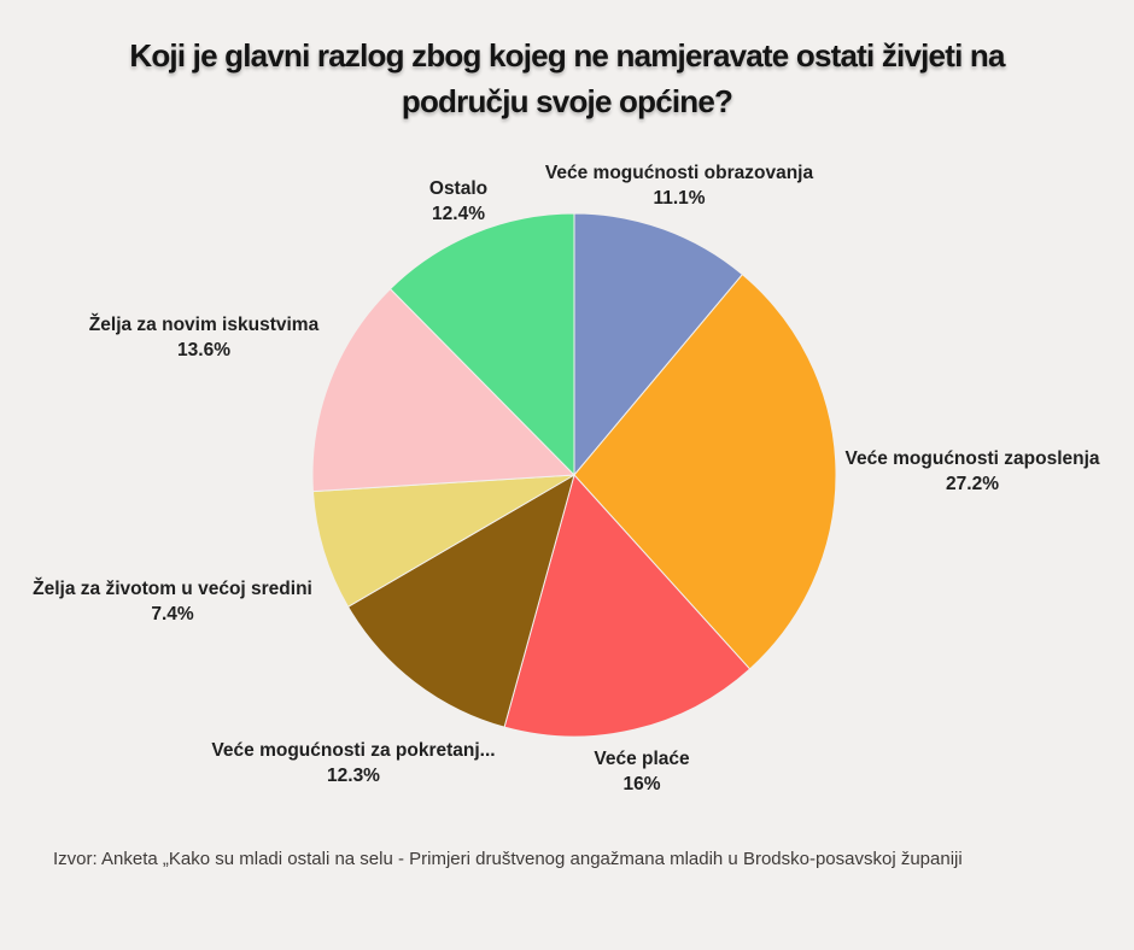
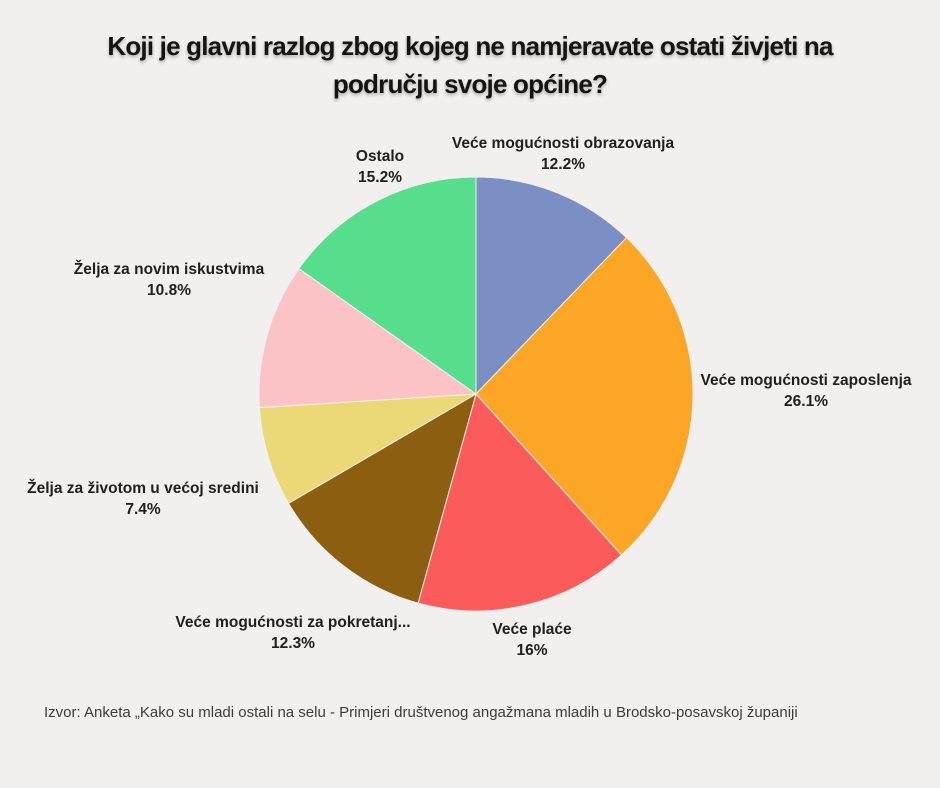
Veće mogućnosti obrazovanja: 11.1% -> 12.2%
Veće mogućnosti zaposlenja: 27.2% -> 26.1%
Želja za novim iskustvima: 13.6% -> 10.8%
Ostalo: 12.4% -> 15.2%
